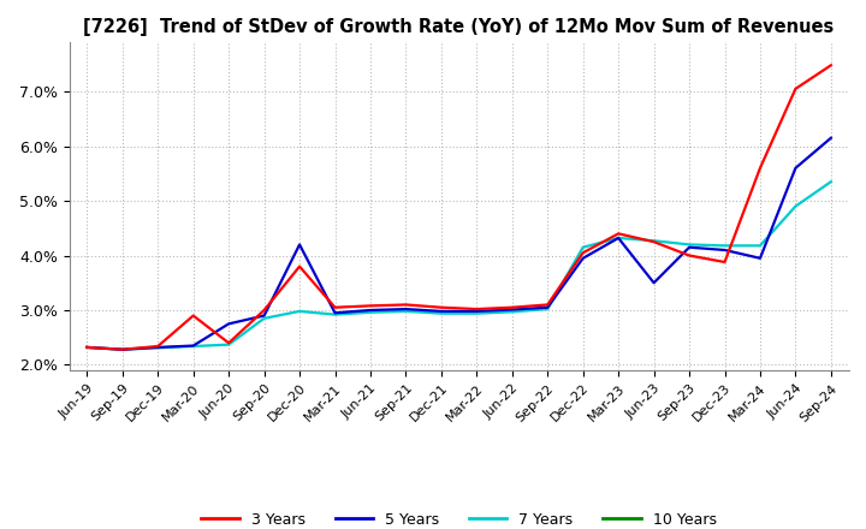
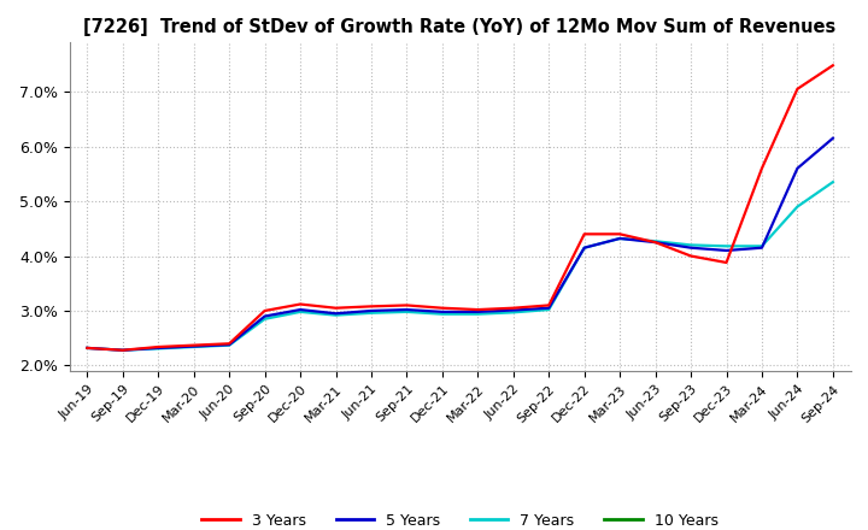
3 Years/Mar-20: 2.90% -> 2.37%
5 Years/Jun-20: 2.75% -> 2.38%
3 Years/Dec-20: 3.80% -> 3.12%
5 Years/Dec-20: 4.20% -> 3.02%
3 Years/Dec-22: 4.05% -> 4.40%
5 Years/Dec-22: 3.95% -> 4.15%
5 Years/Jun-23: 3.50% -> 4.25%
5 Years/Mar-24: 3.95% -> 4.15%
